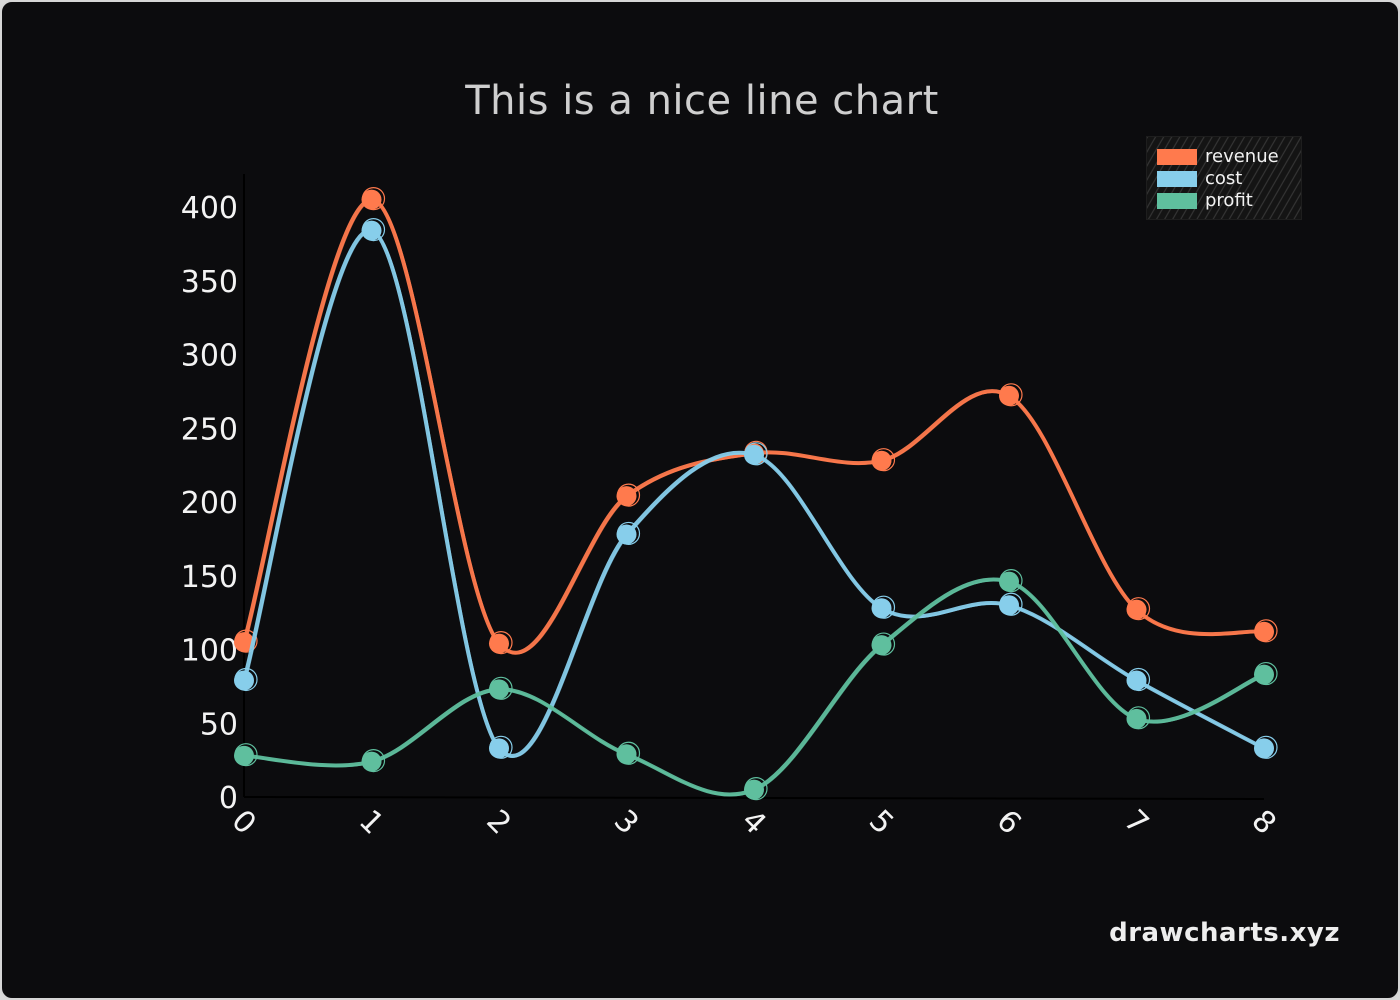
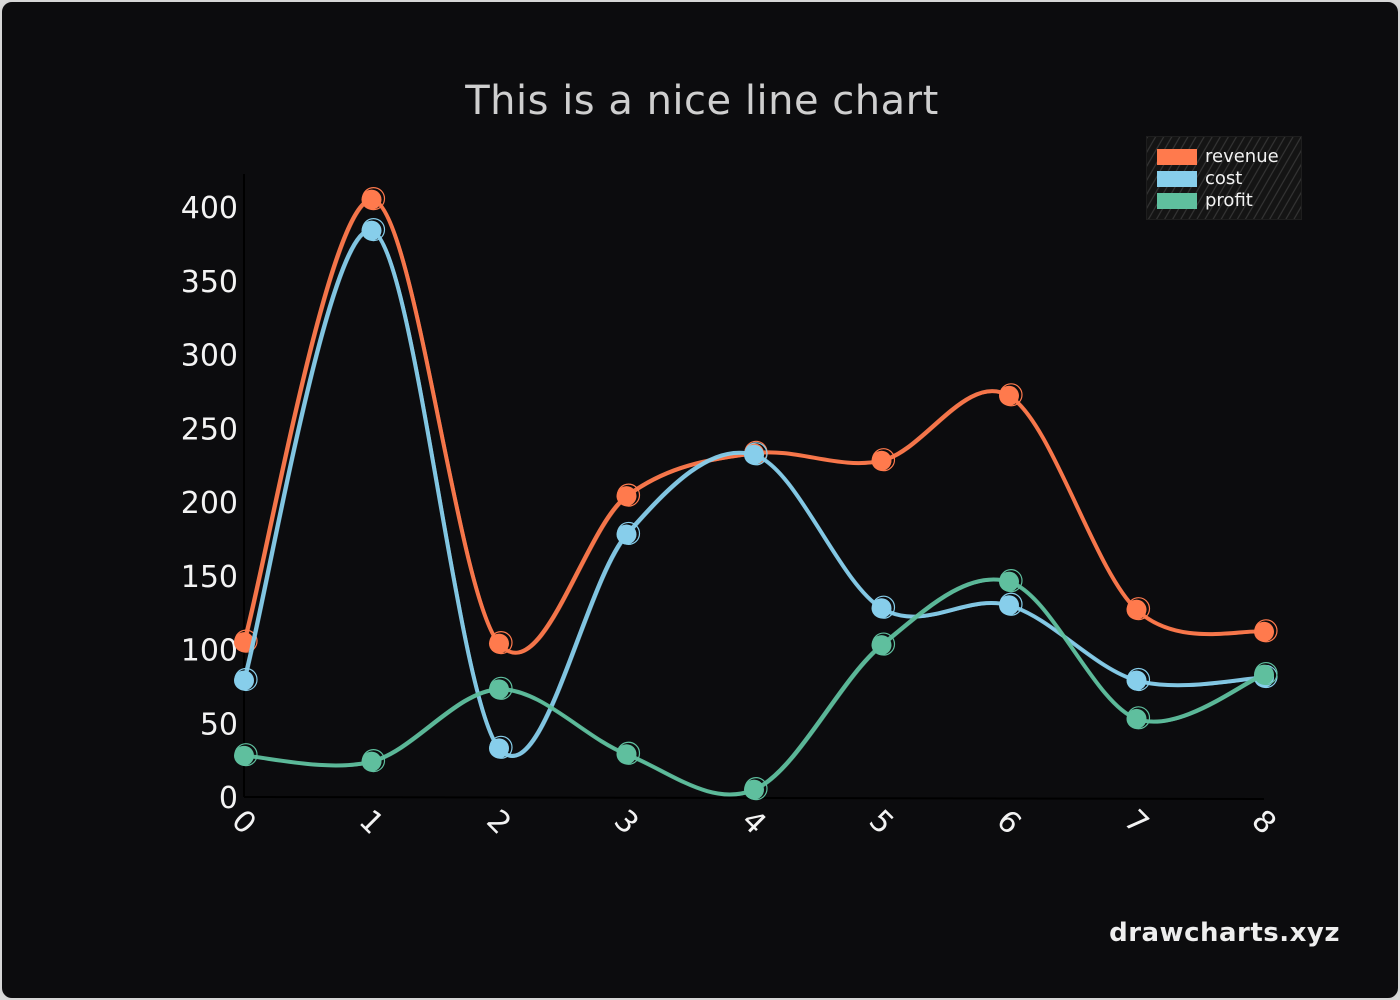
cost/8: 33 -> 81
